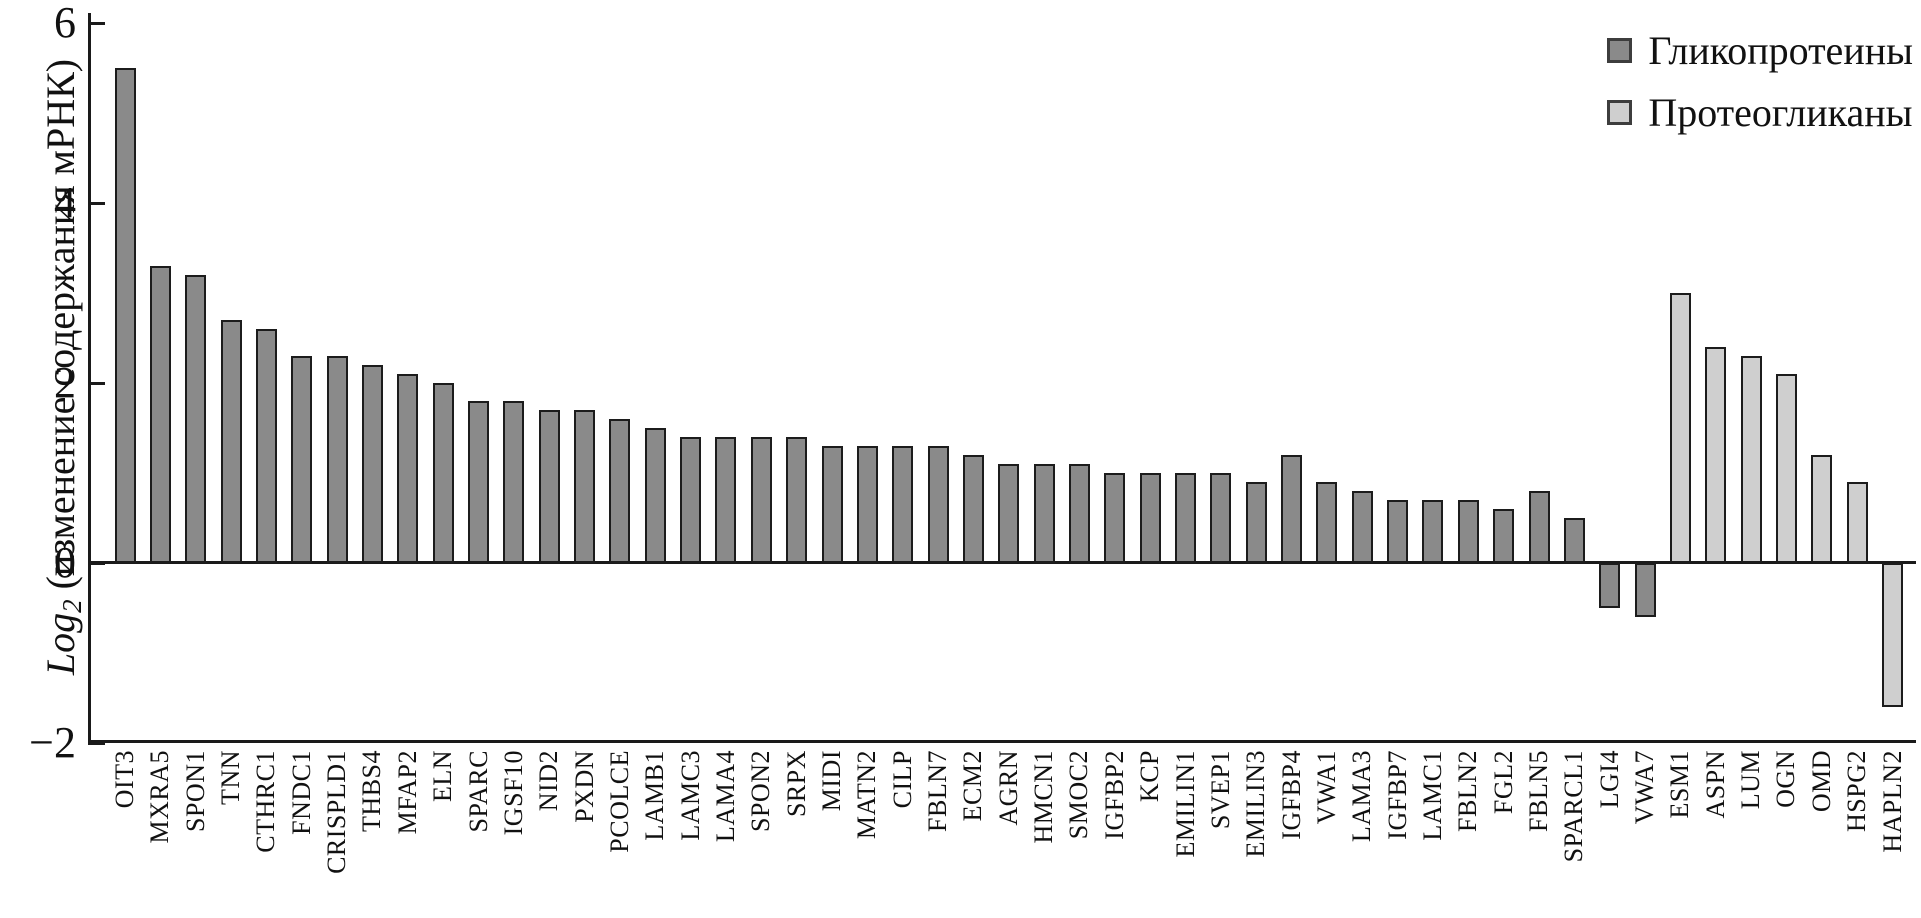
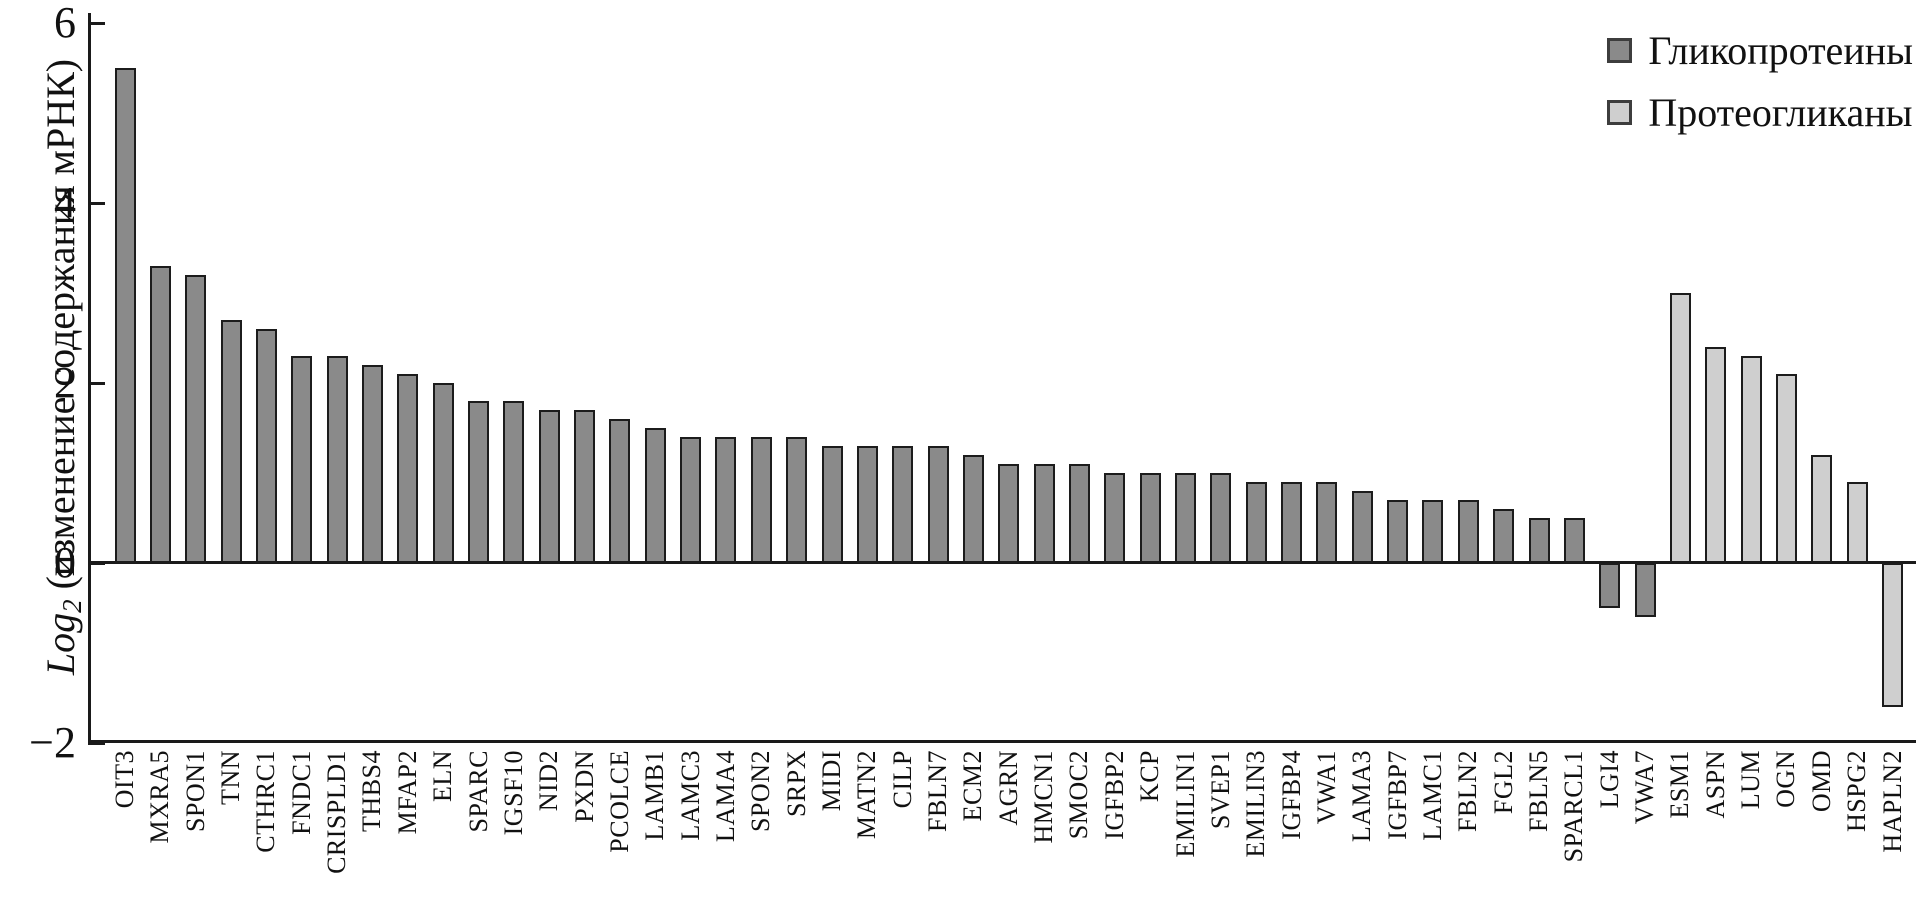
IGFBP4: 1.2 -> 0.9
FBLN5: 0.8 -> 0.5
